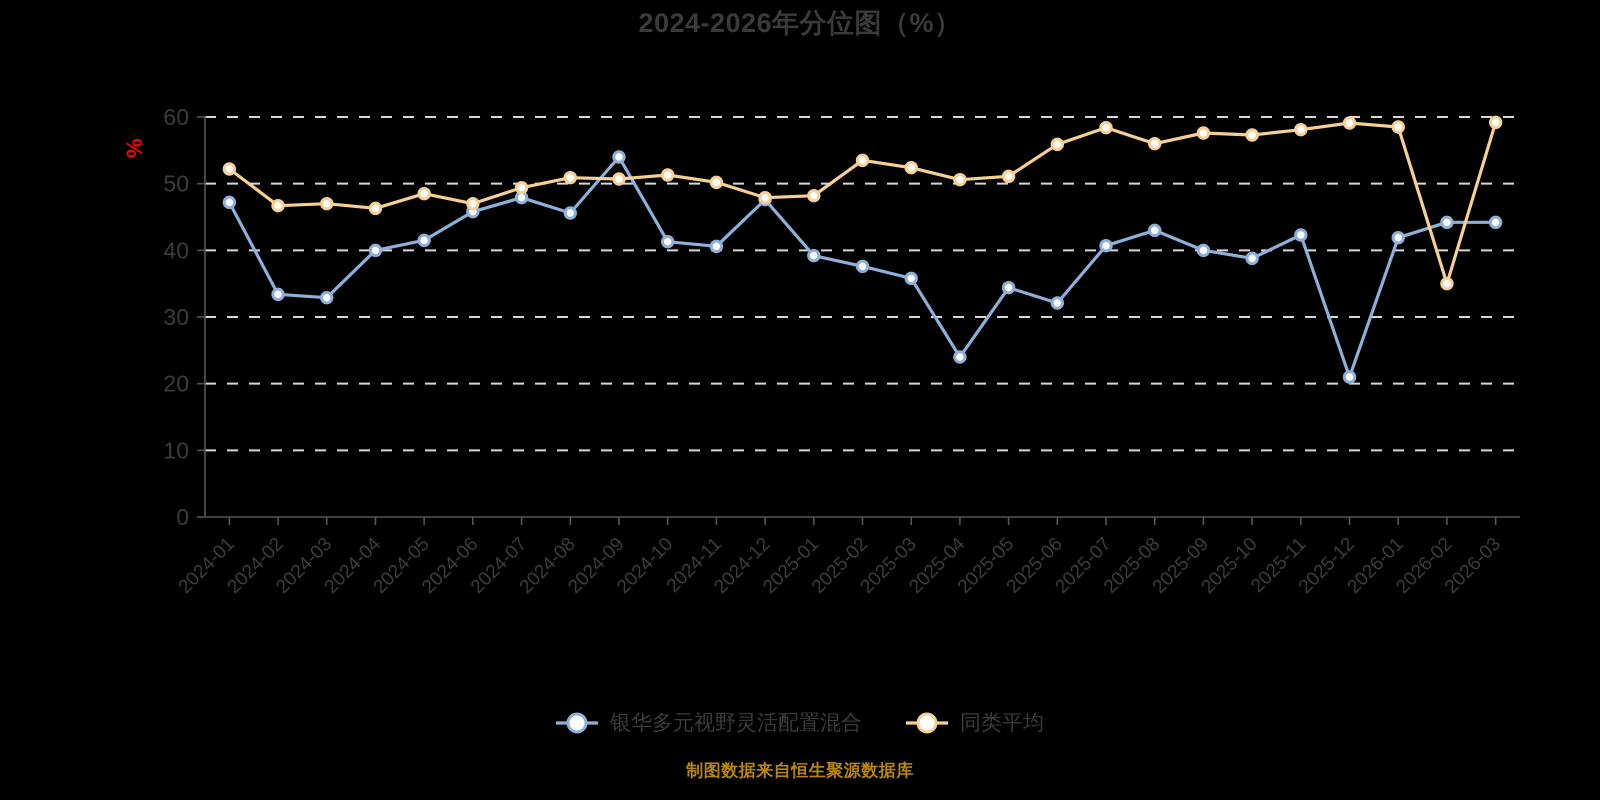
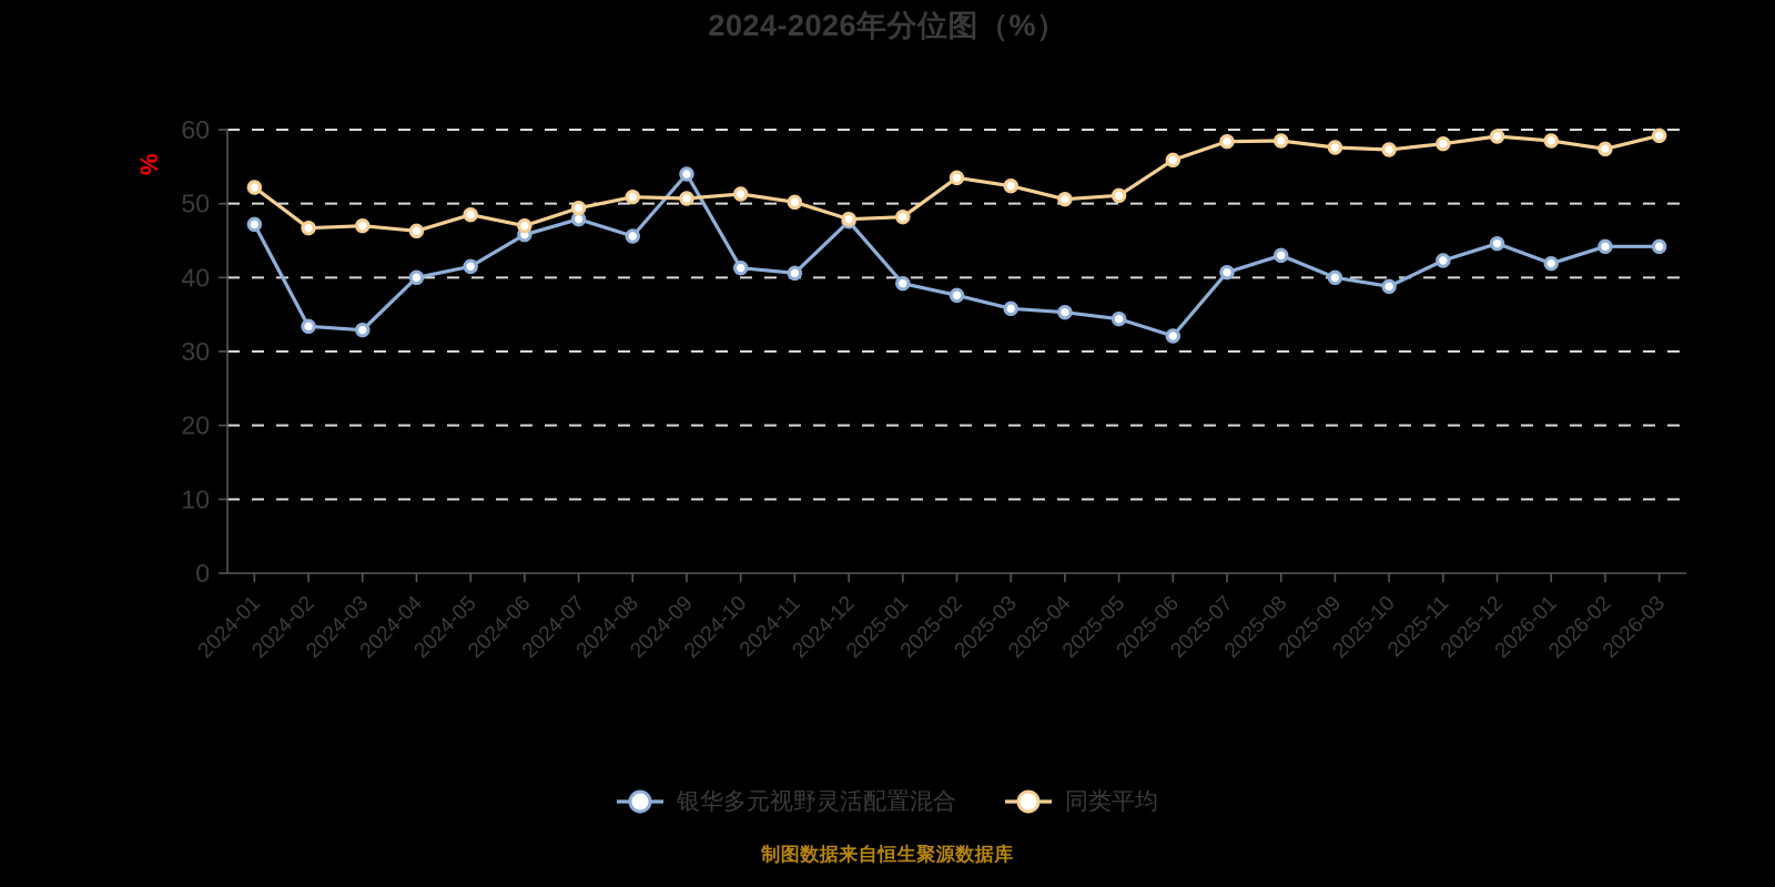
银华多元视野灵活配置混合/2025-04: 24 -> 35
同类平均/2025-08: 56 -> 58
银华多元视野灵活配置混合/2025-12: 21 -> 45
同类平均/2026-02: 35 -> 57
